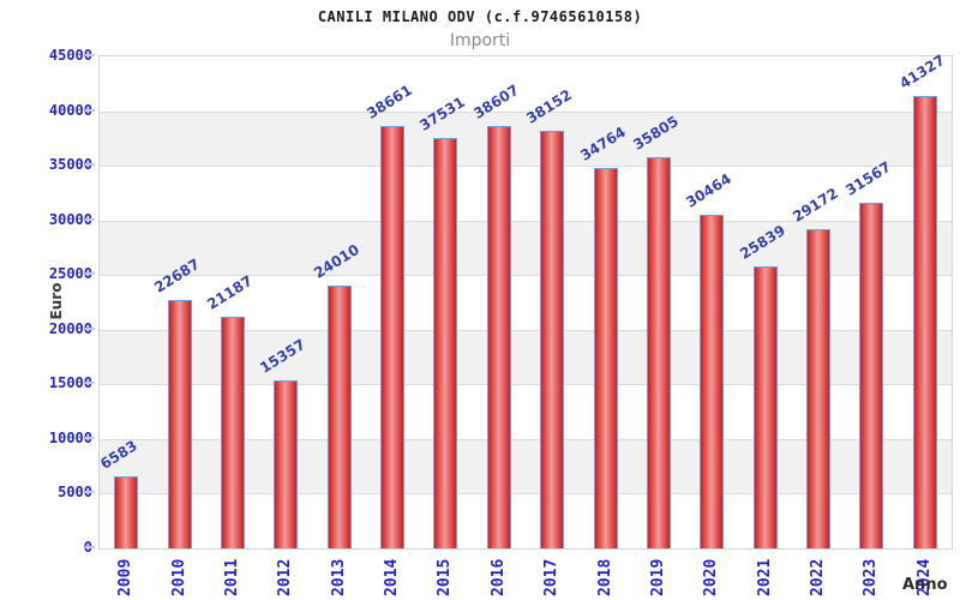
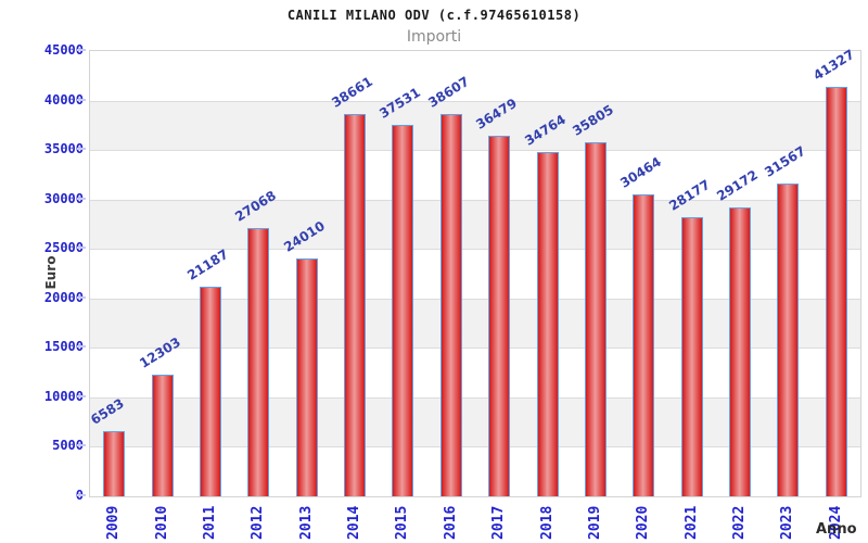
2010: 22687 -> 12303
2012: 15357 -> 27068
2017: 38152 -> 36479
2021: 25839 -> 28177
